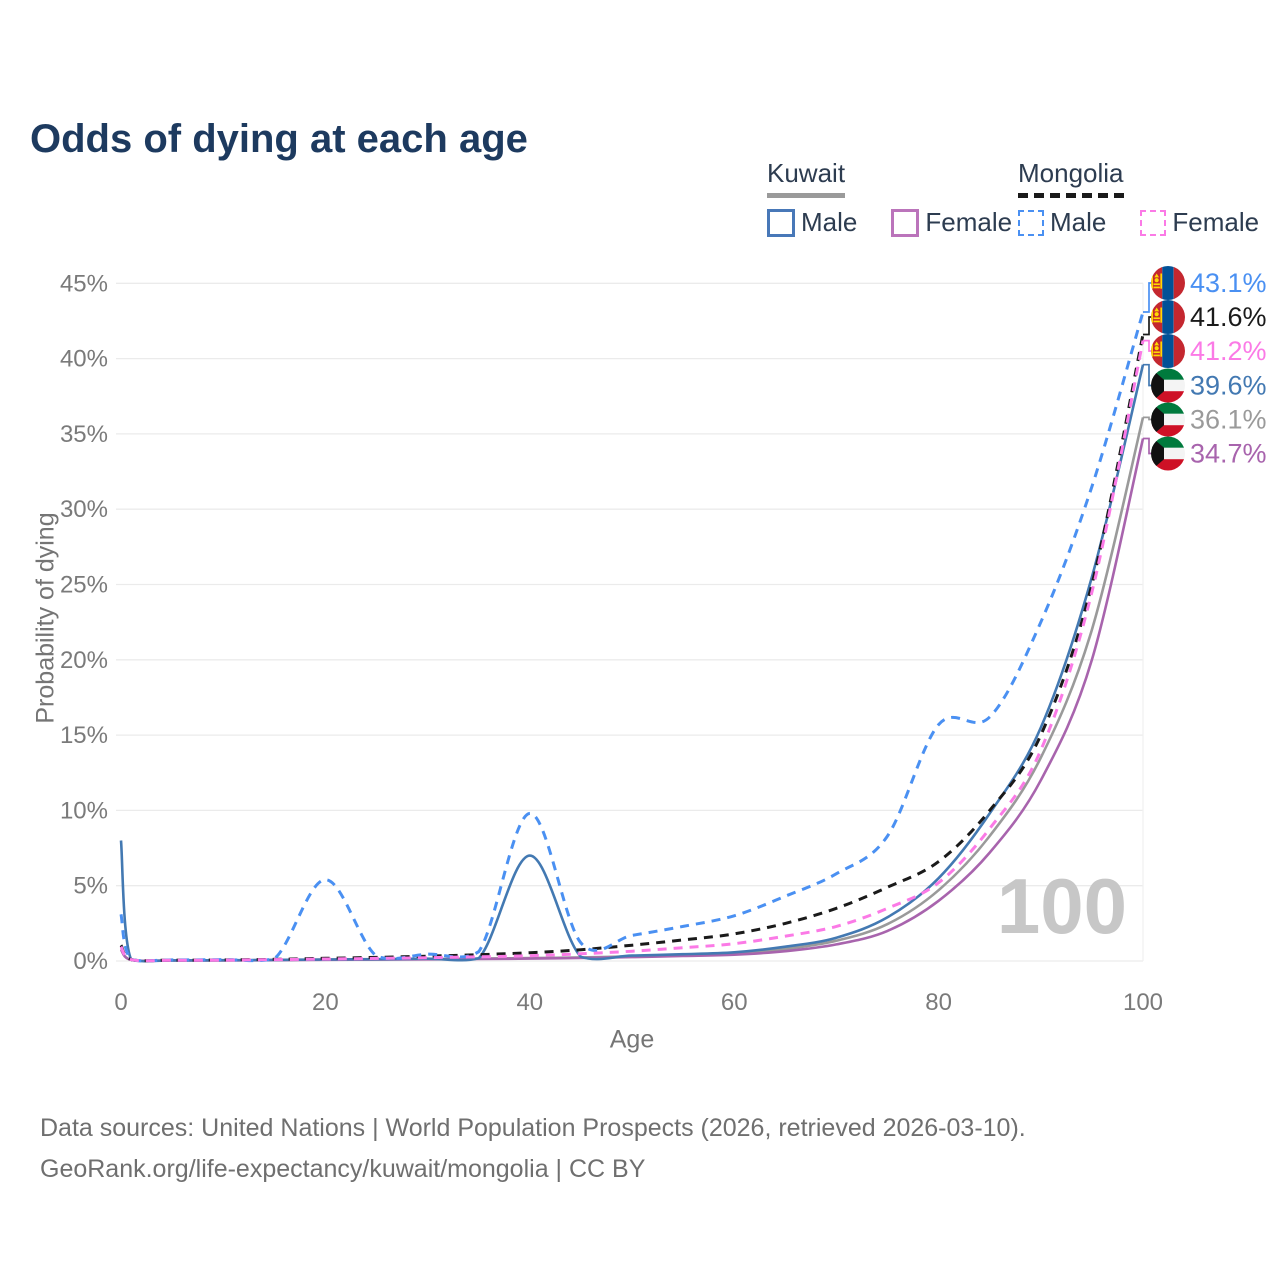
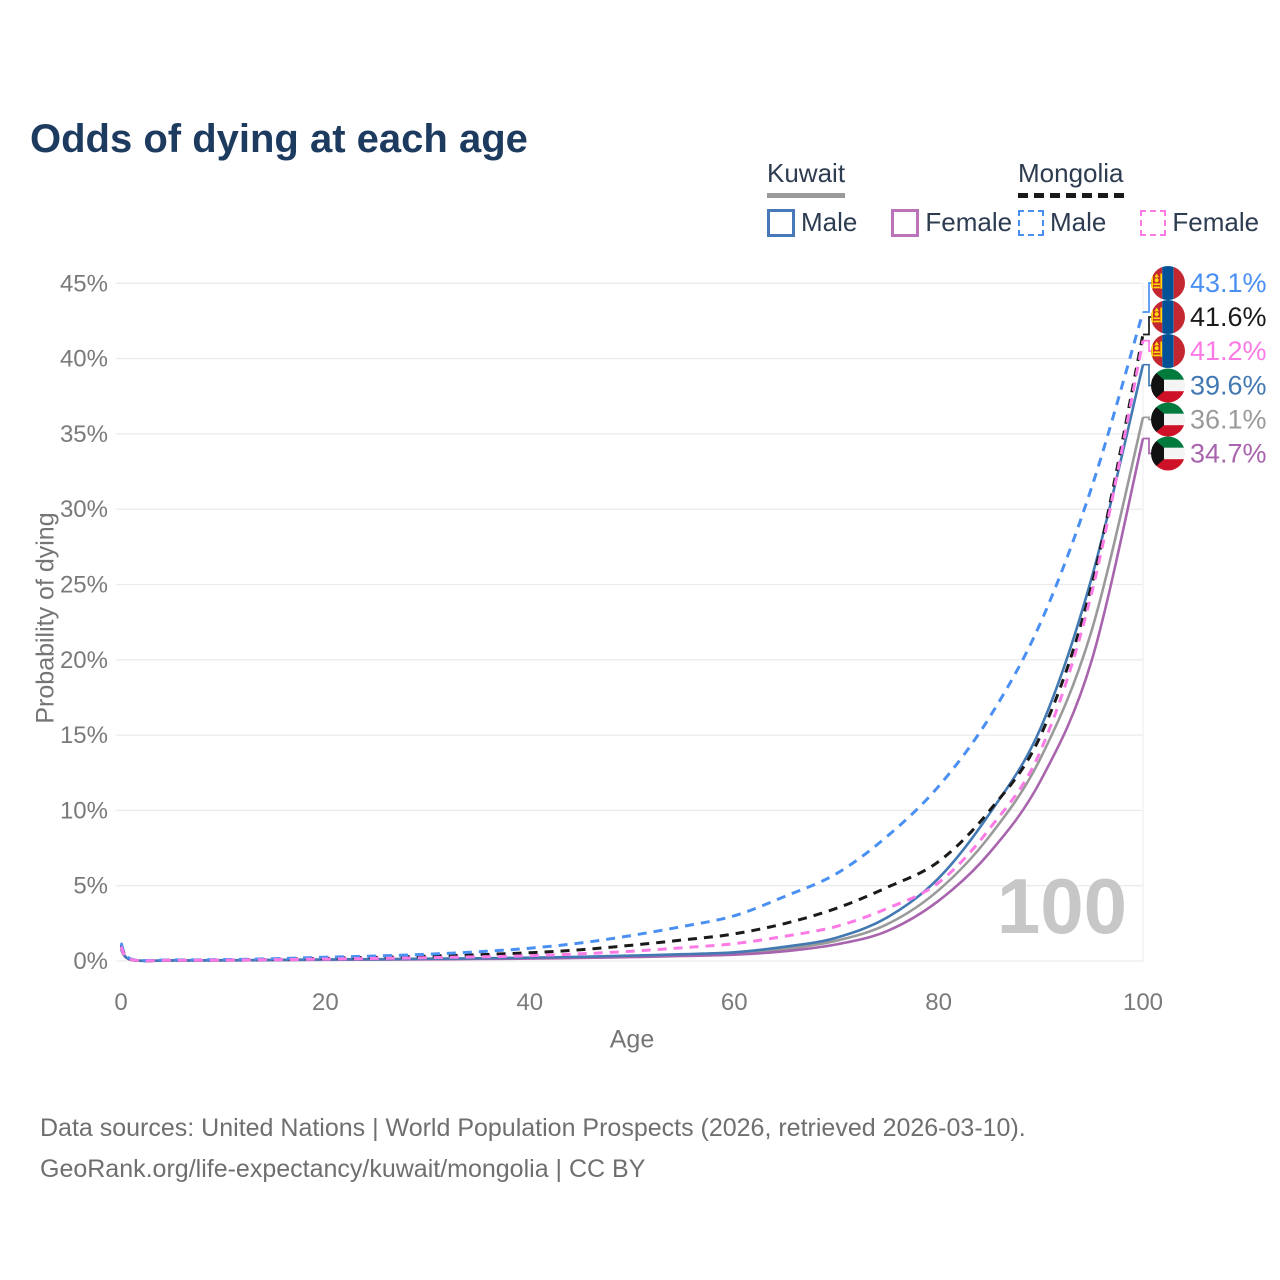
Kuwait Male/0: 8.0% -> 0.8%
Mongolia Male/0: 3.1% -> 1.2%
Mongolia Male/20: 5.4% -> 0.2%
Kuwait Male/40: 7.0% -> 0.2%
Mongolia Male/40: 9.8% -> 0.8%
Mongolia Male/80: 15.7% -> 11.6%
